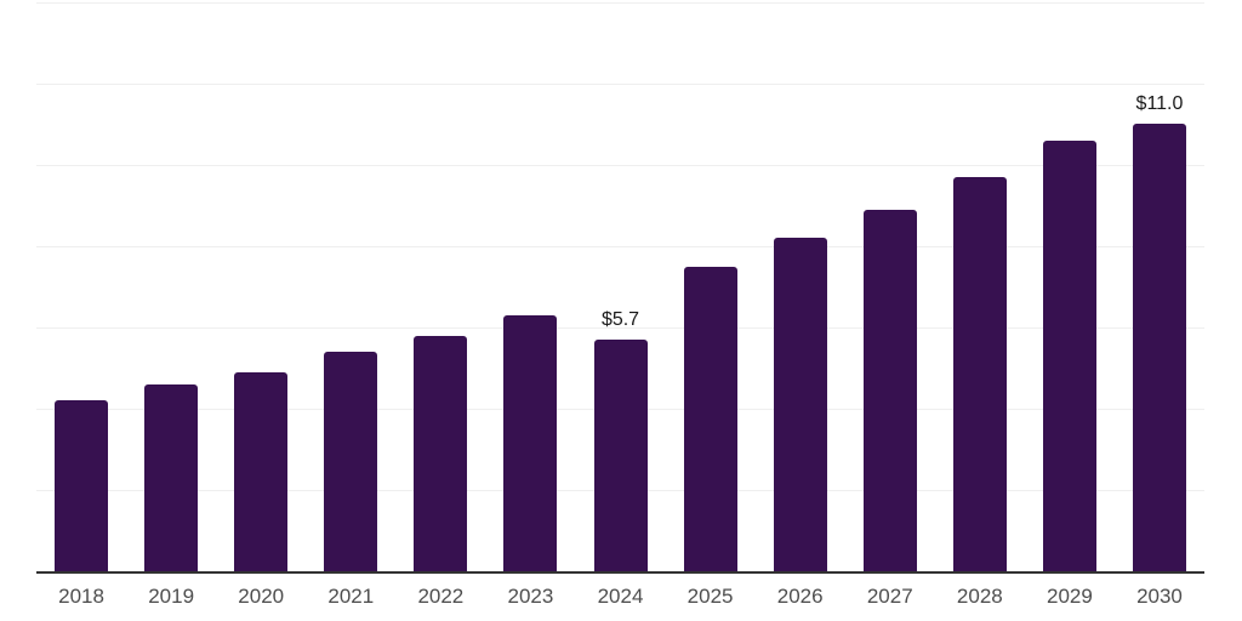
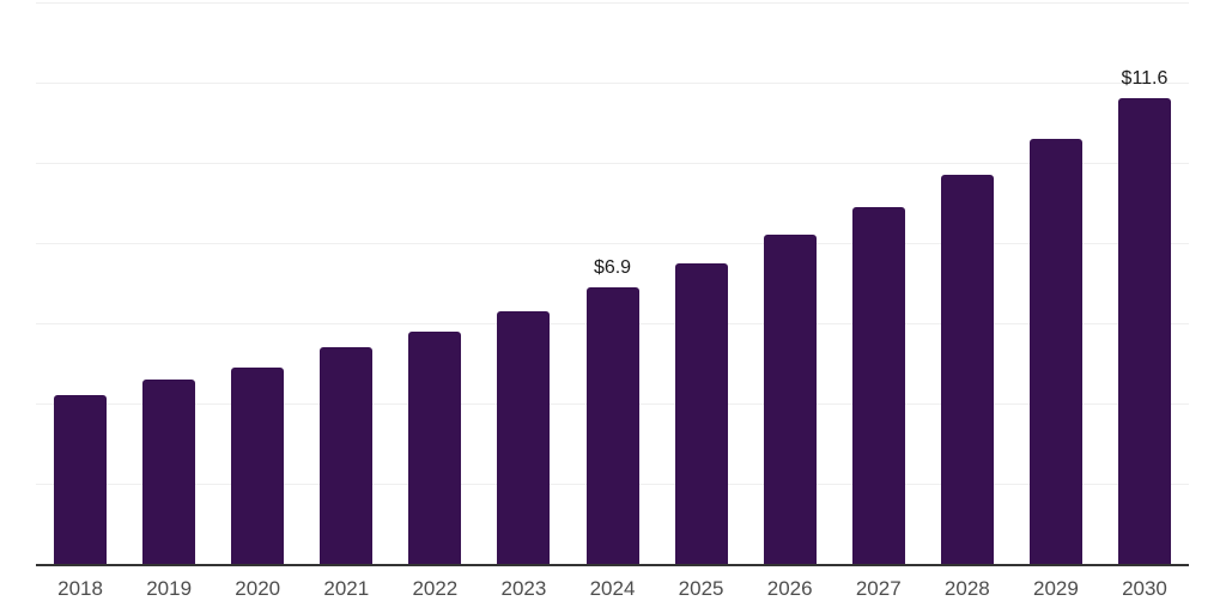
2024: $5.7 -> $6.9
2030: $11.0 -> $11.6
